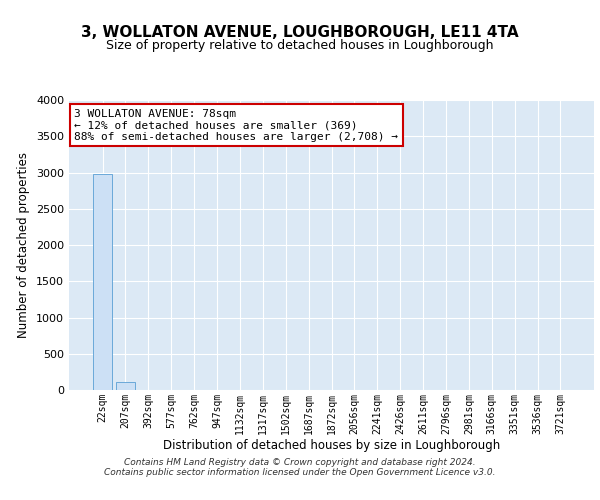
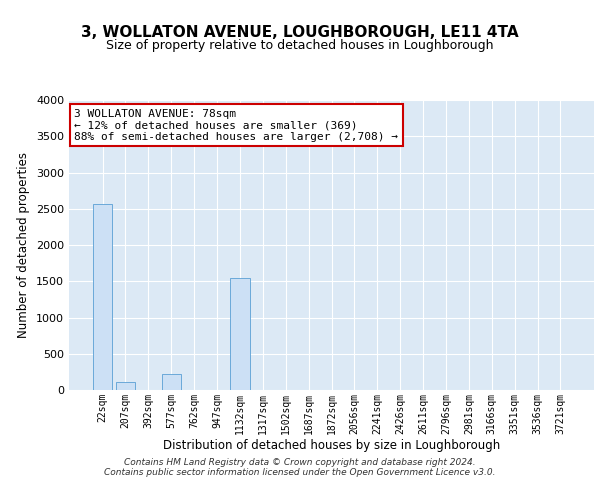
22sqm: 2980 -> 2560
577sqm: 0 -> 220
1132sqm: 0 -> 1540
